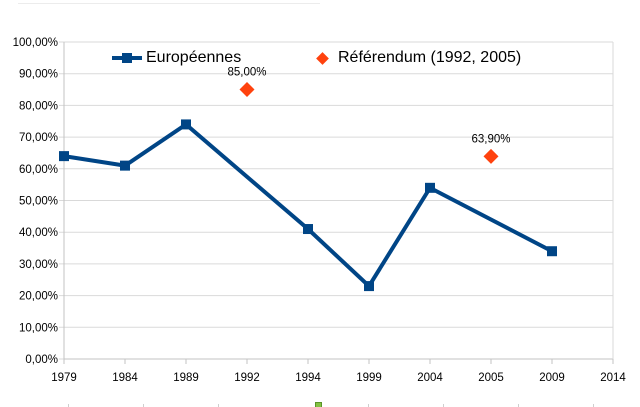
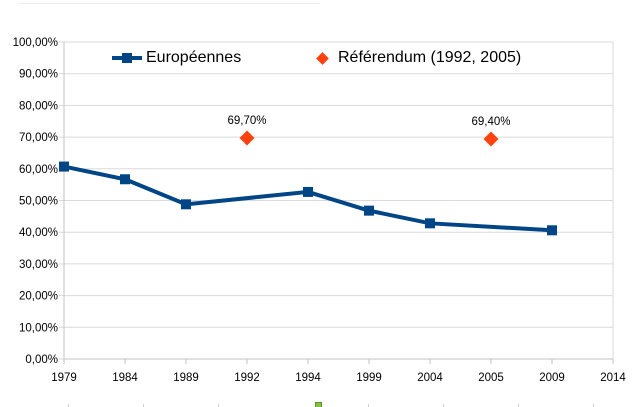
Européennes/1979: 64% -> 61%
Européennes/1984: 61% -> 57%
Européennes/1989: 74% -> 49%
Référendum (1992, 2005)/1992: 85,00% -> 69,70%
Européennes/1994: 41% -> 53%
Européennes/1999: 23% -> 47%
Européennes/2004: 54% -> 43%
Référendum (1992, 2005)/2005: 63,90% -> 69,40%
Européennes/2009: 34% -> 41%
